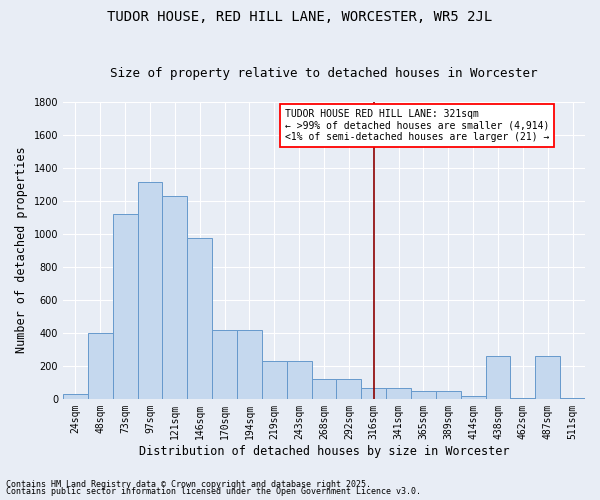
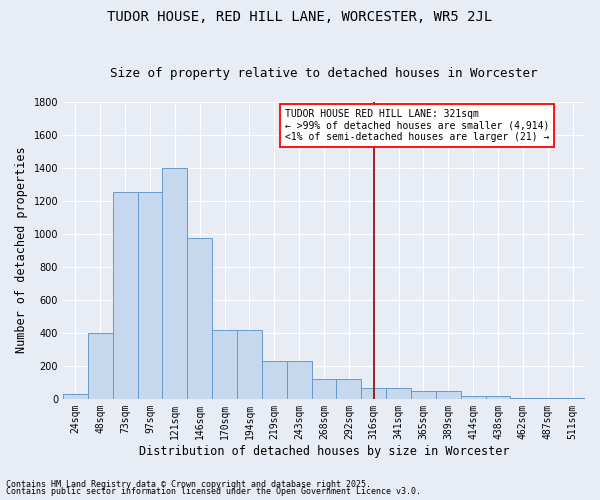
73sqm: 1120 -> 1250
97sqm: 1310 -> 1250
121sqm: 1230 -> 1400
438sqm: 260 -> 20
487sqm: 260 -> 0
